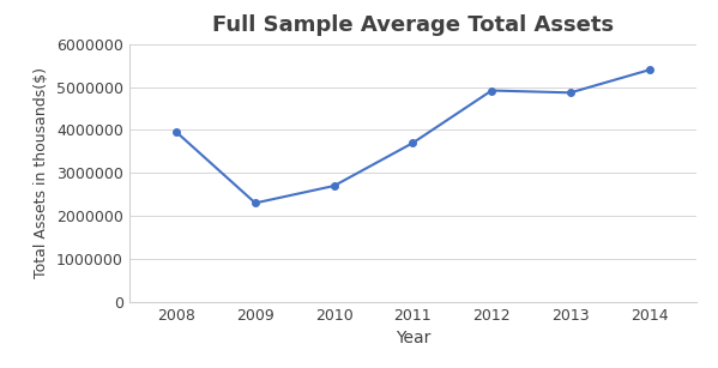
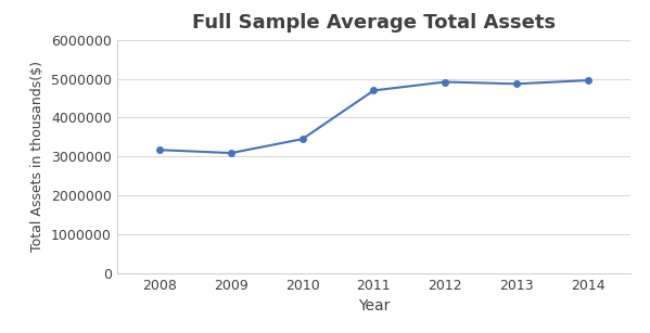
2008: 3950000 -> 3170000
2009: 2300000 -> 3090000
2010: 2700000 -> 3450000
2011: 3700000 -> 4700000
2014: 5400000 -> 4960000
